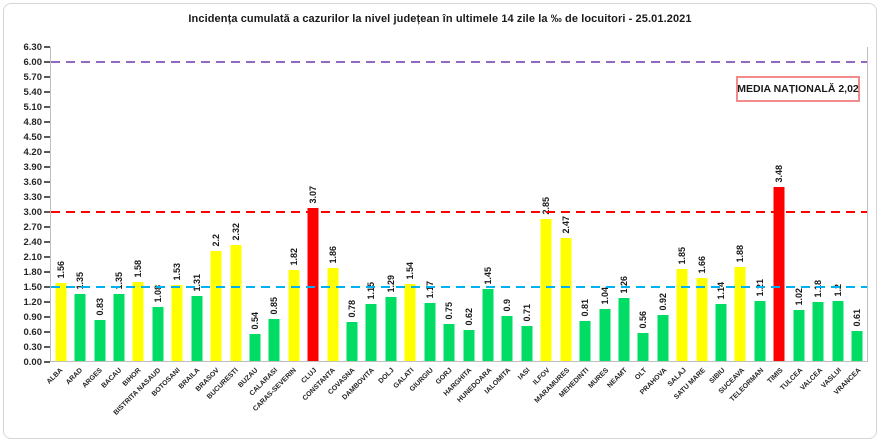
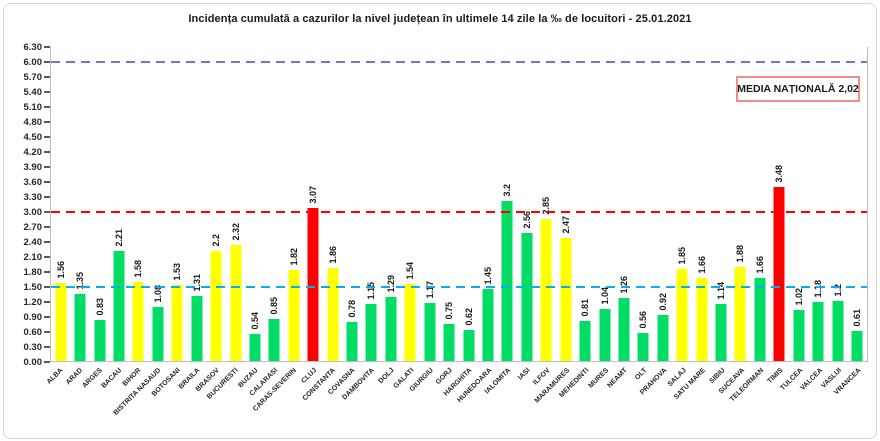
BACAU: 1.35 -> 2.21
IALOMITA: 0.9 -> 3.2
IASI: 0.71 -> 2.56
TELEORMAN: 1.21 -> 1.66
